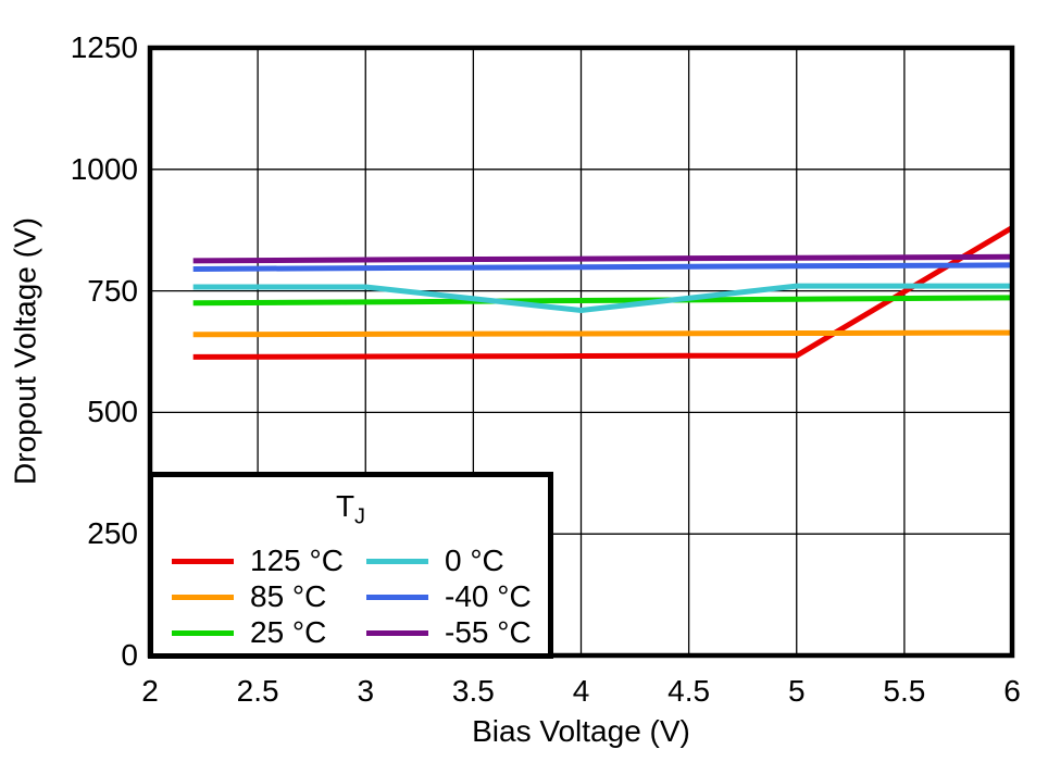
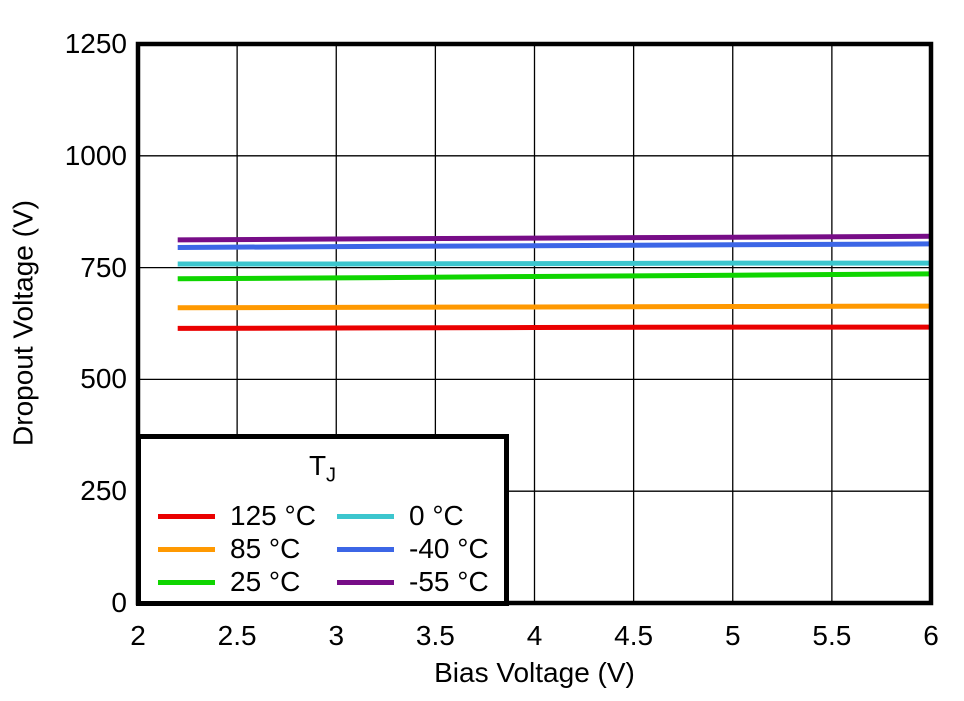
0 °C/4: 710 -> 760
125 °C/6: 880 -> 620
